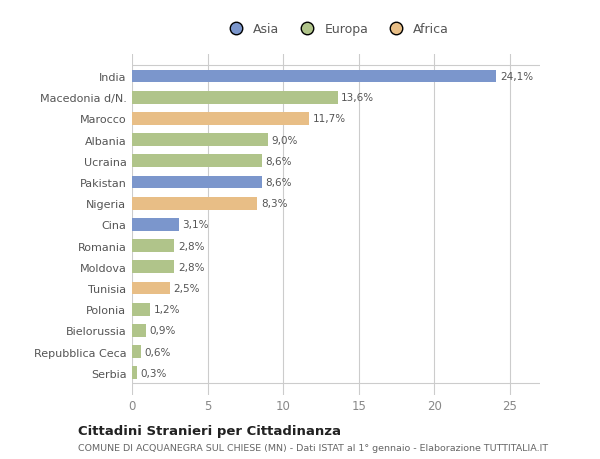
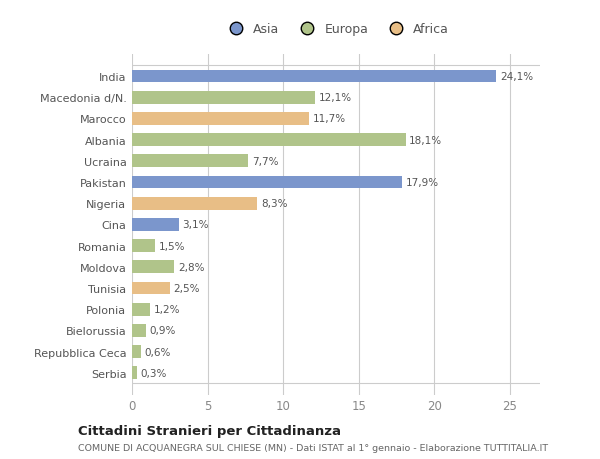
Macedonia d/N.: 13,6% -> 12,1%
Albania: 9,0% -> 18,1%
Ucraina: 8,6% -> 7,7%
Pakistan: 8,6% -> 17,9%
Romania: 2,8% -> 1,5%
